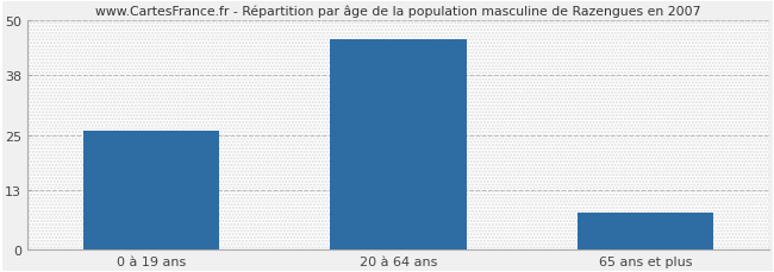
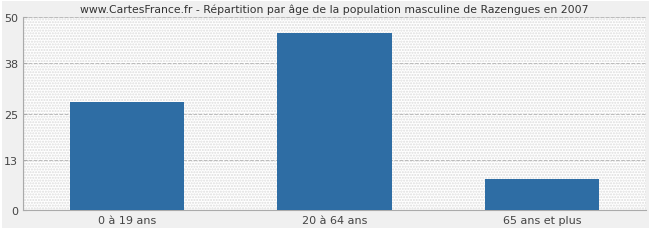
0 à 19 ans: 26 -> 28
